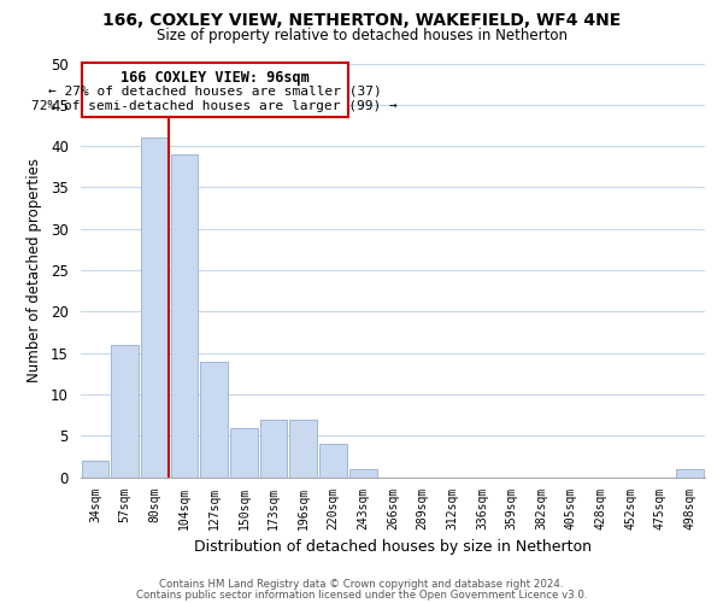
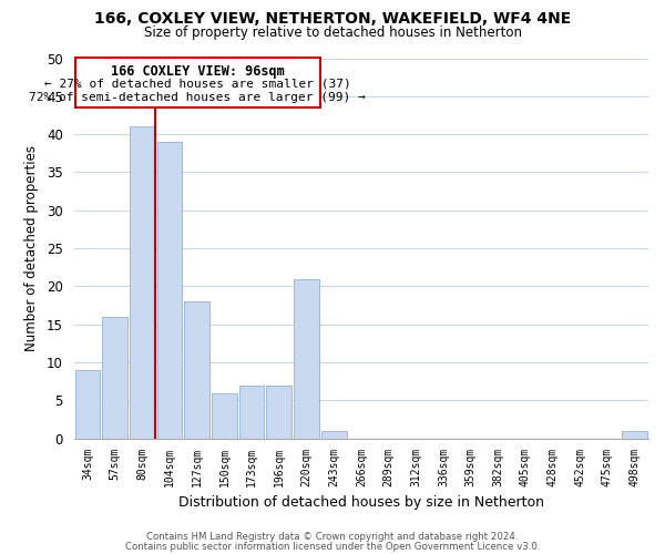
34sqm: 2 -> 9
127sqm: 14 -> 18
220sqm: 4 -> 21
